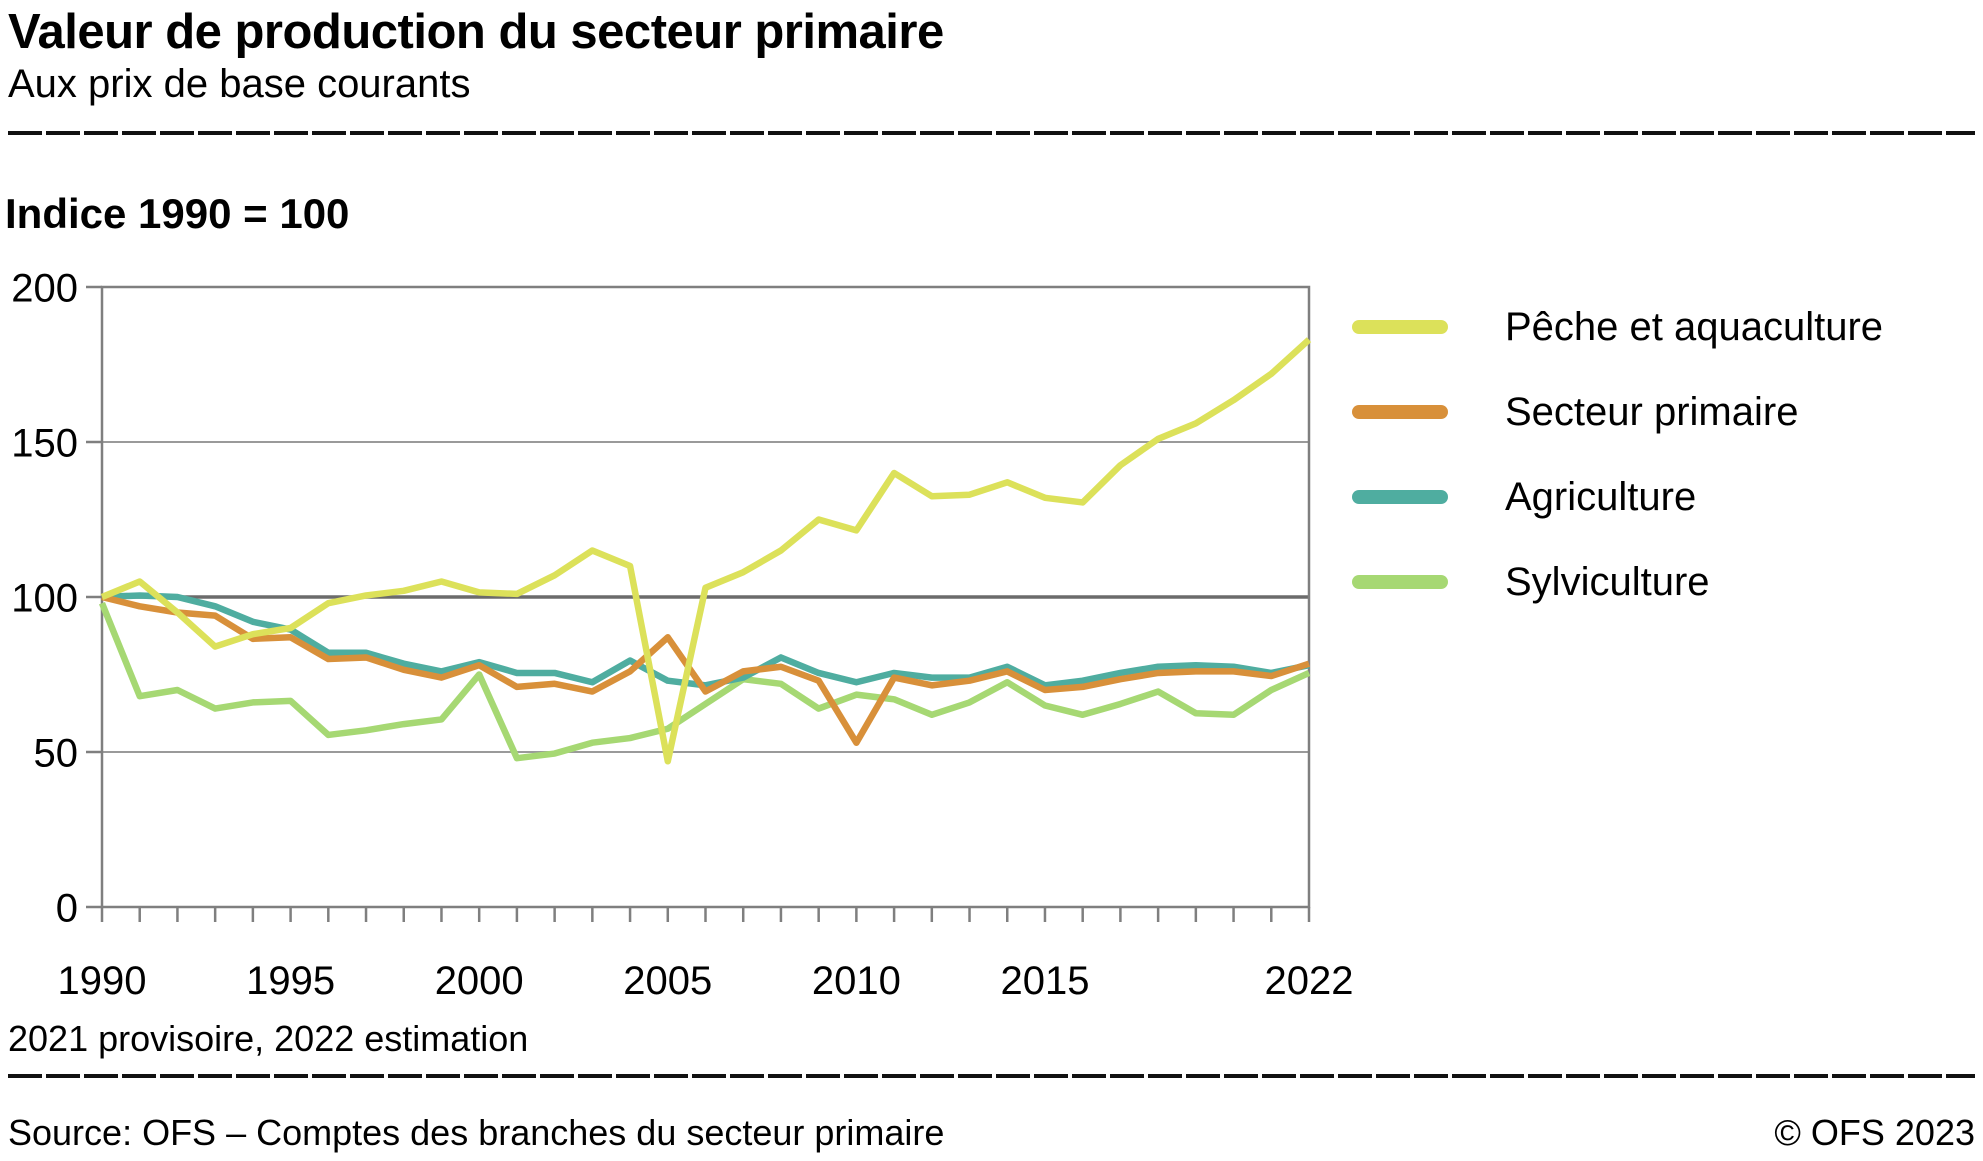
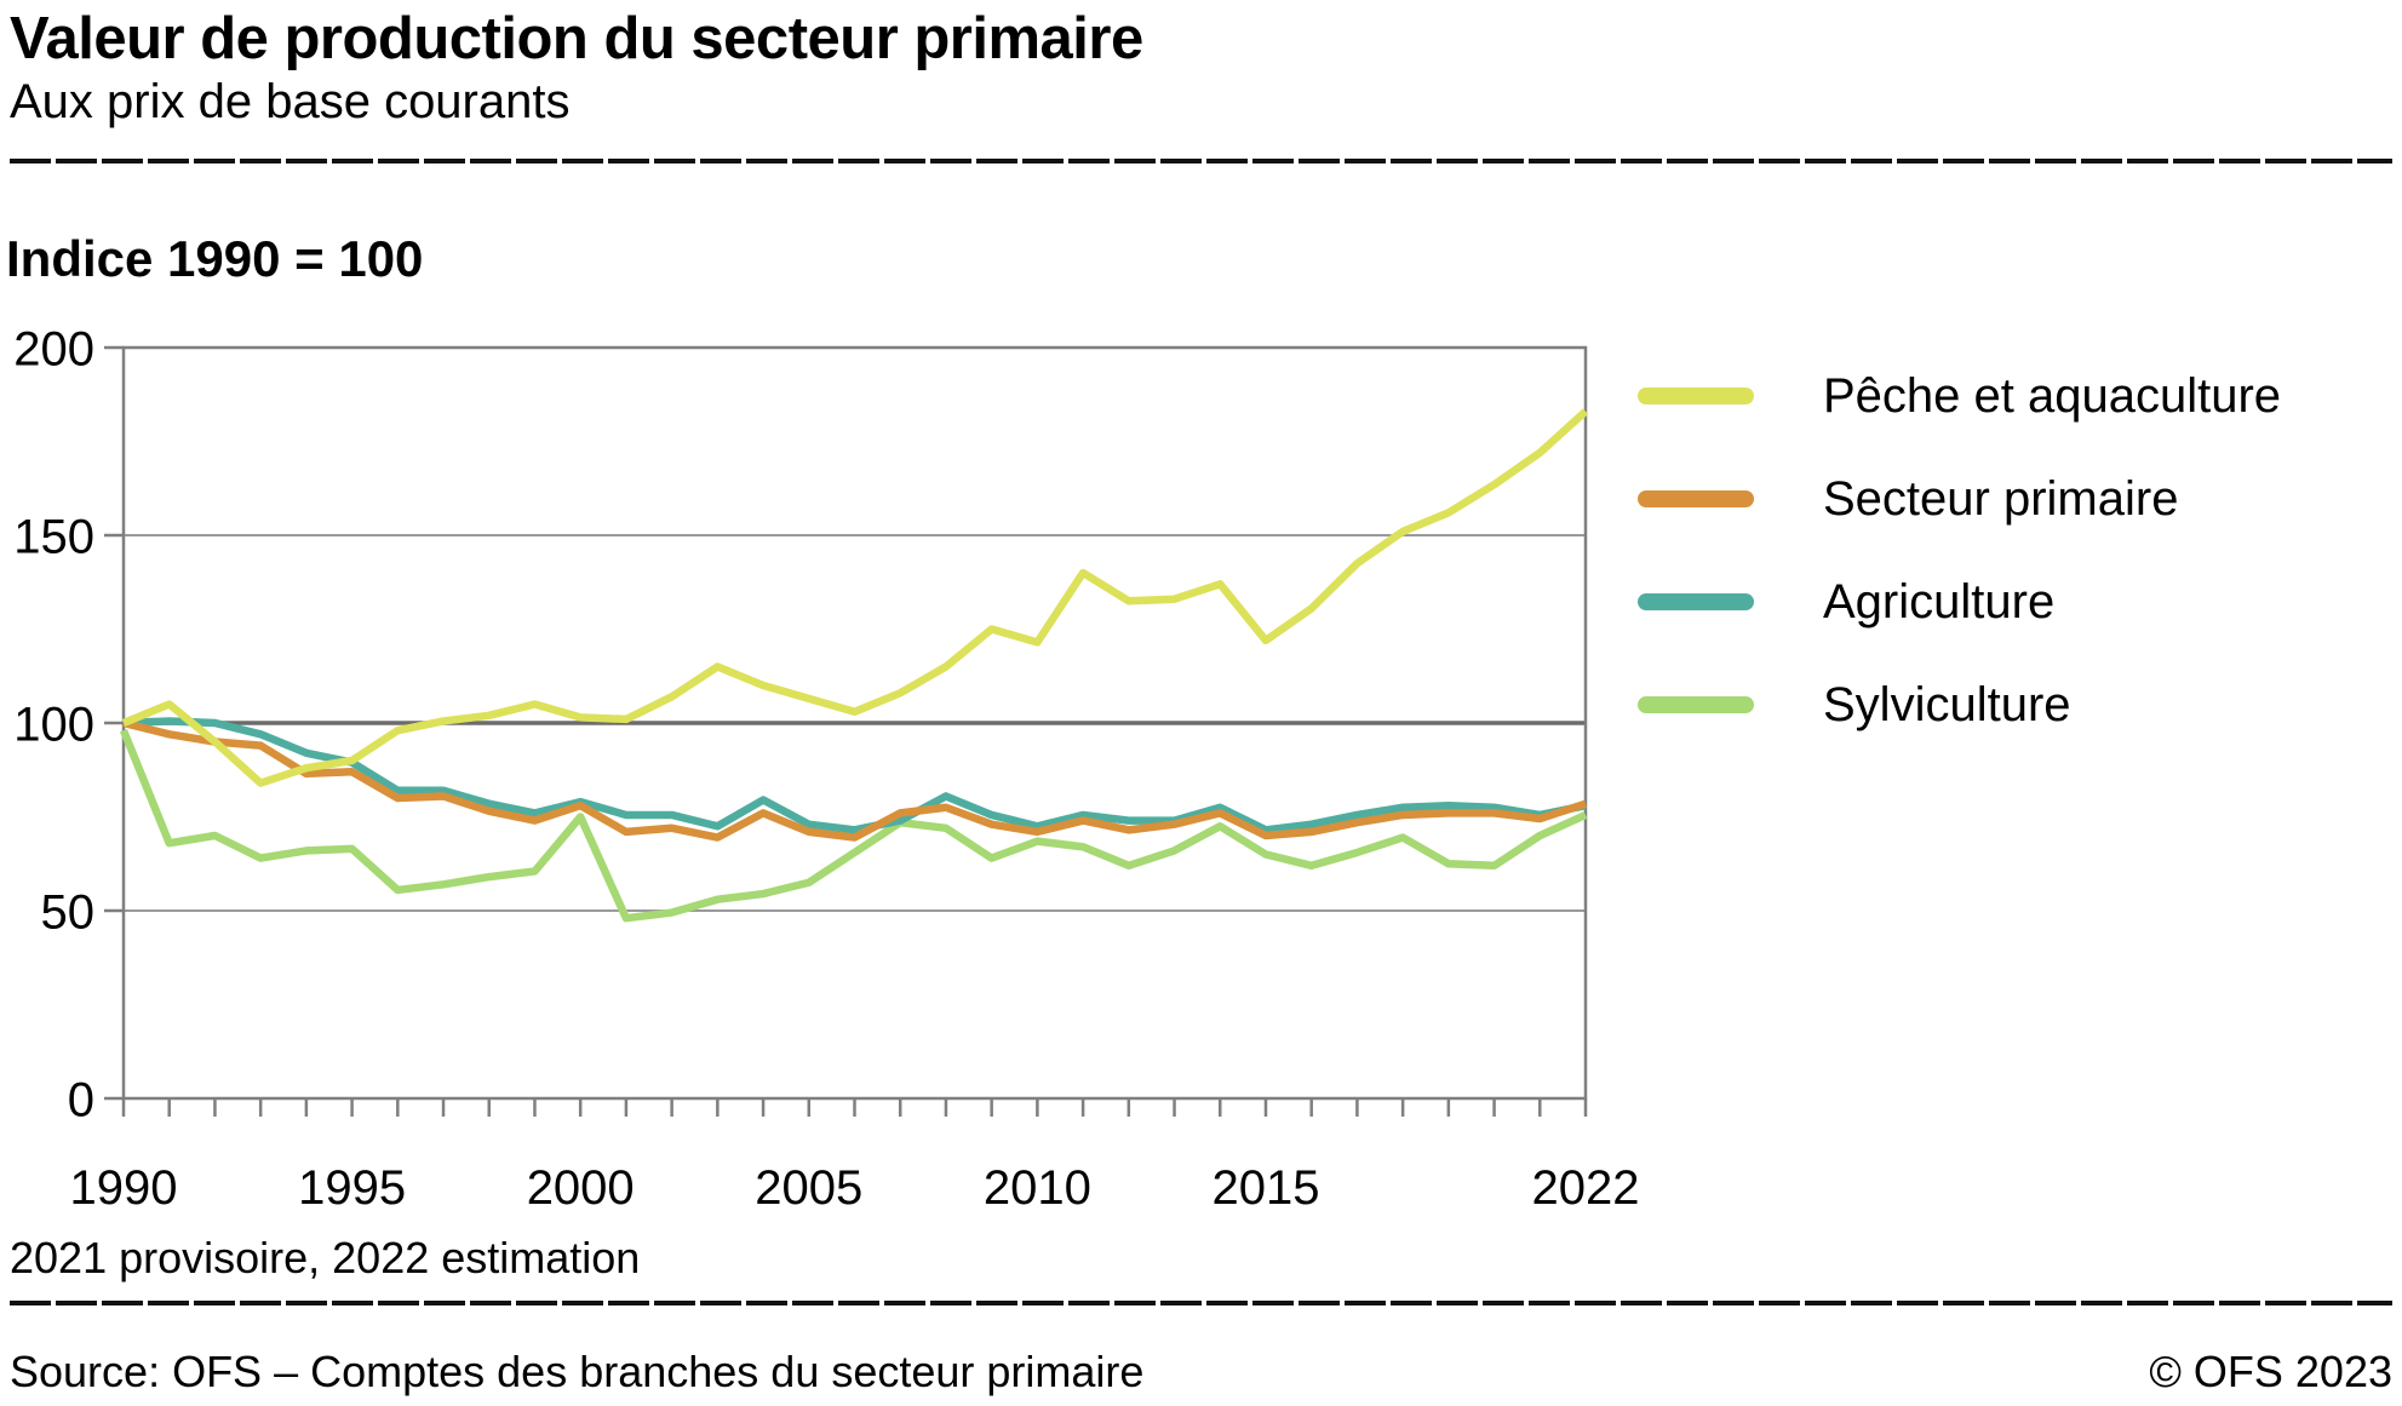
Pêche et aquaculture/2005: 47 -> 106
Secteur primaire/2005: 87 -> 71
Secteur primaire/2010: 53 -> 71
Pêche et aquaculture/2015: 132 -> 122
